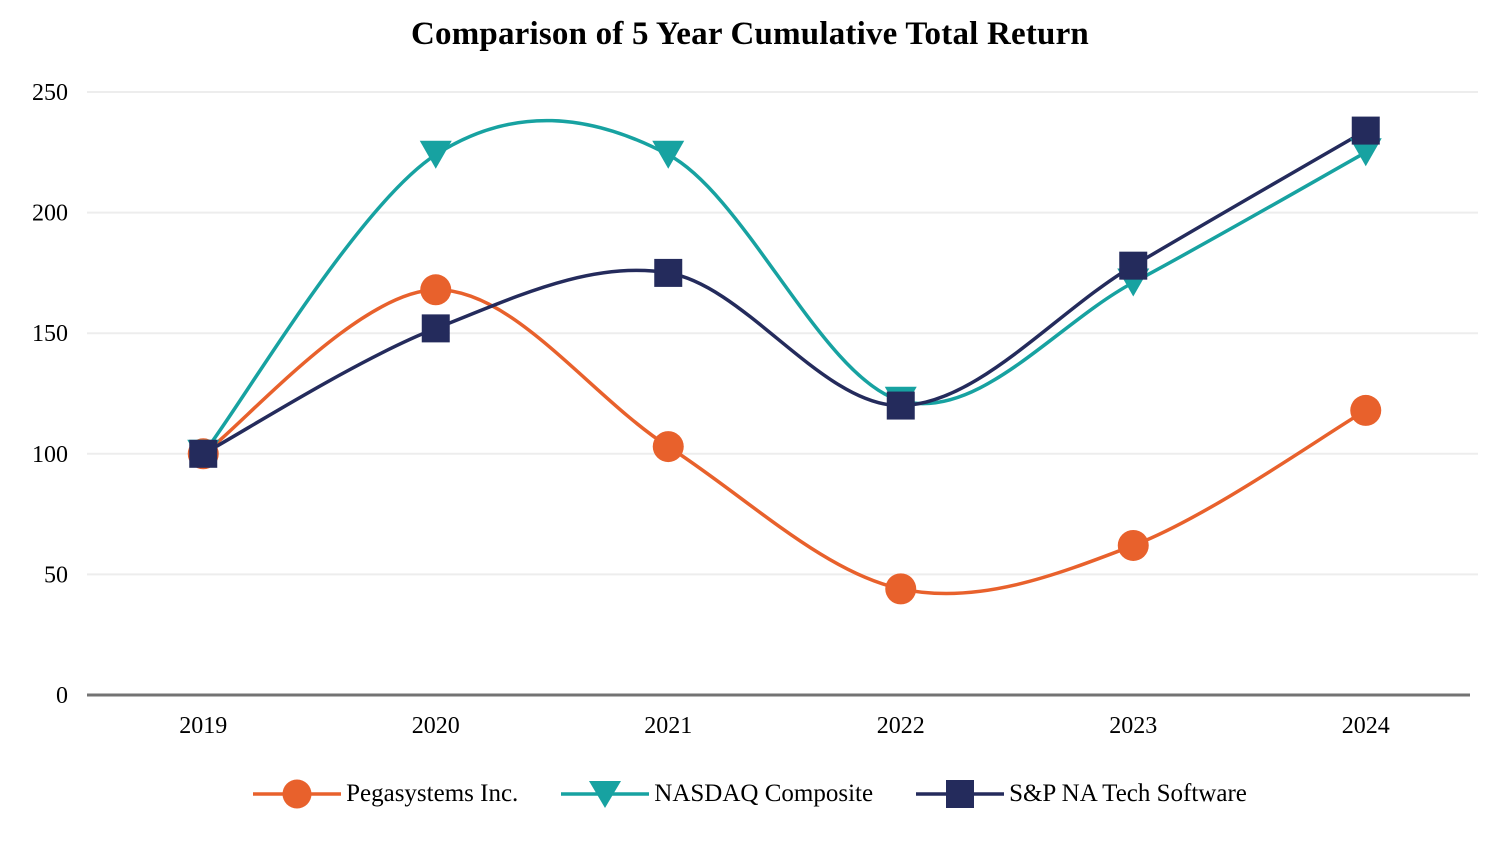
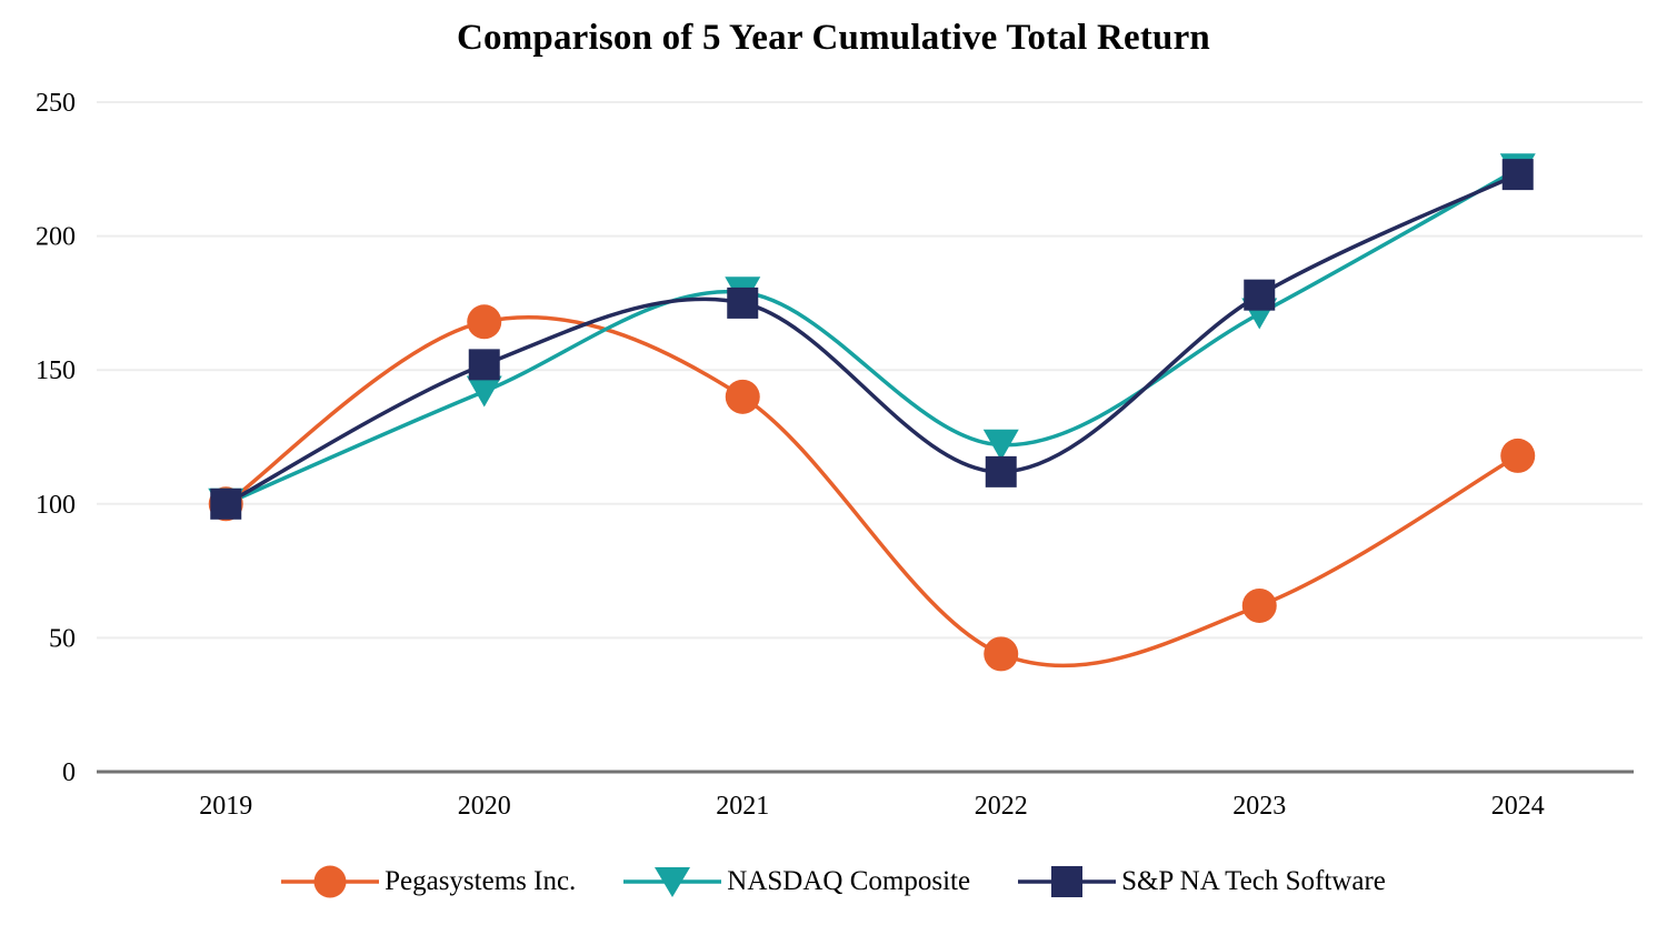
NASDAQ Composite/2020: 224 -> 142
Pegasystems Inc./2021: 103 -> 140
NASDAQ Composite/2021: 224 -> 179
S&P NA Tech Software/2022: 120 -> 112
S&P NA Tech Software/2024: 234 -> 223
